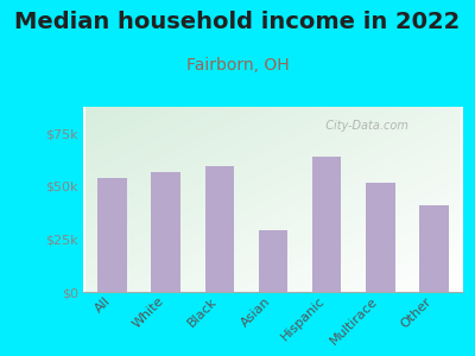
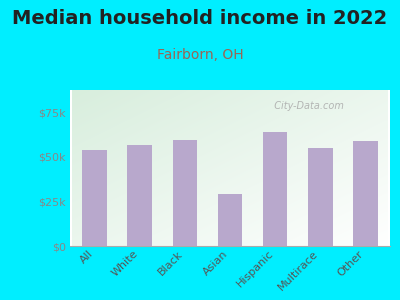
Multirace: $52k -> $55k
Other: $41k -> $59k
